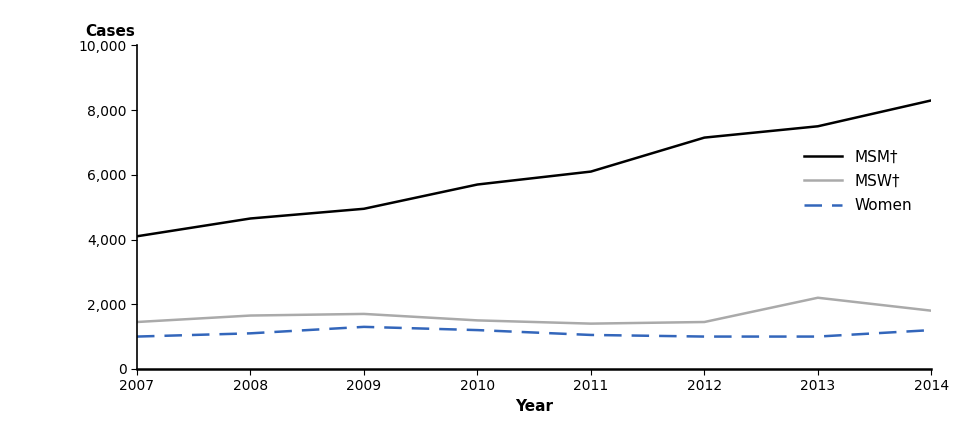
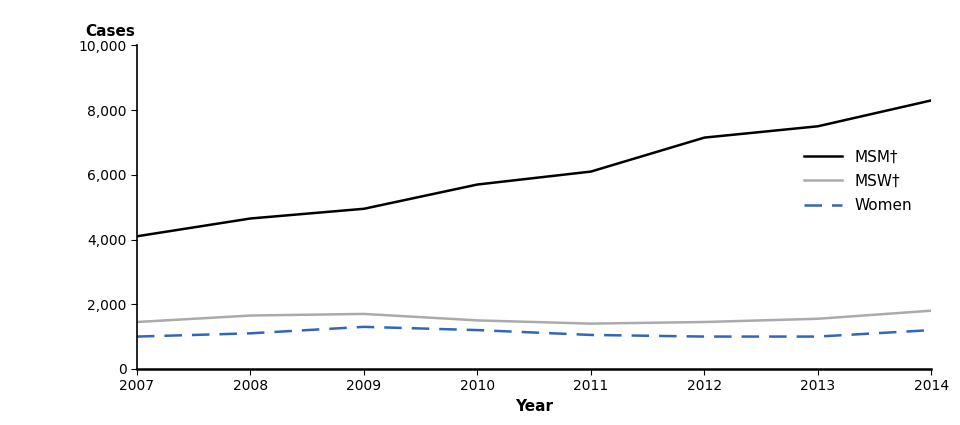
MSW†/2013: 2,200 -> 1,550
